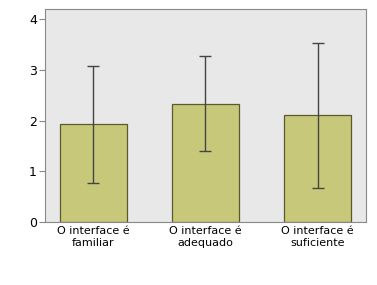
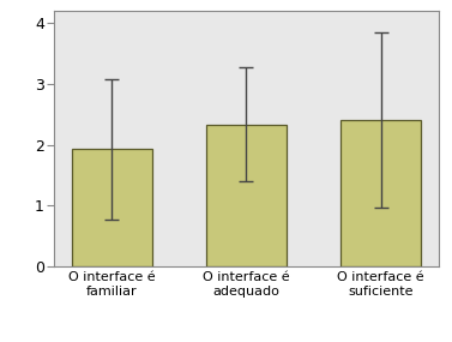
O interface é suficiente: 2.10 -> 2.40
